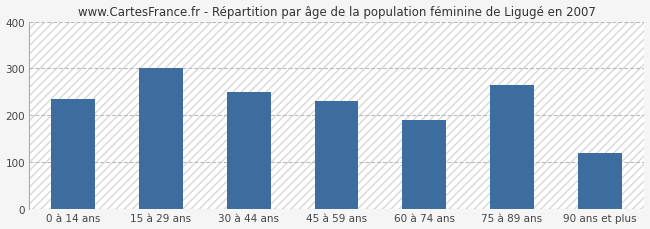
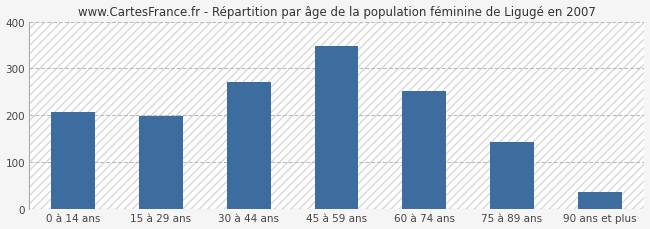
0 à 14 ans: 235 -> 207
15 à 29 ans: 300 -> 198
30 à 44 ans: 250 -> 272
45 à 59 ans: 230 -> 347
60 à 74 ans: 190 -> 252
75 à 89 ans: 265 -> 143
90 ans et plus: 120 -> 37
